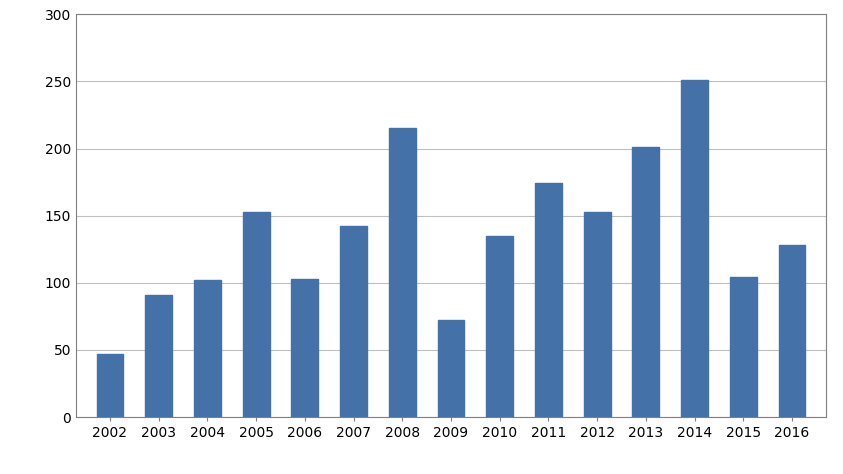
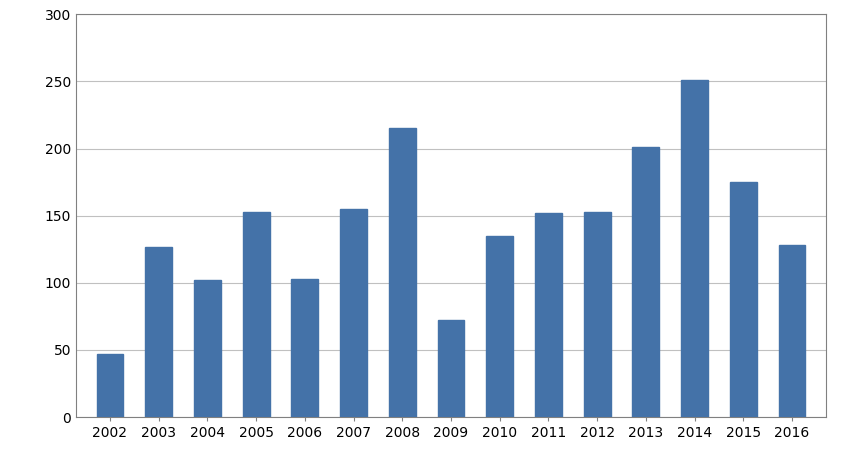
2003: 91 -> 127
2007: 142 -> 155
2011: 174 -> 152
2015: 104 -> 175
